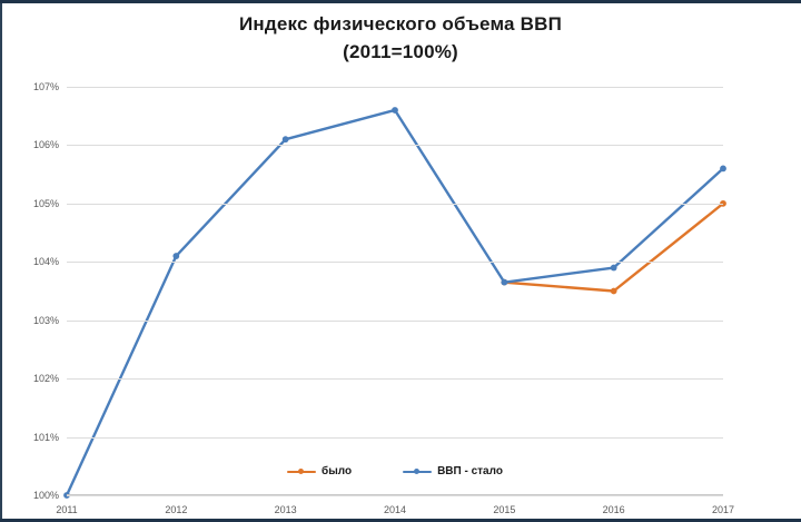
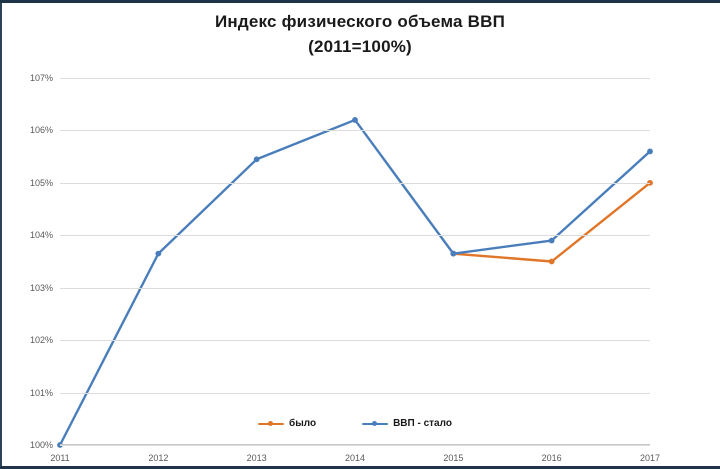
ВВП - стало/2012: 104.1% -> 103.7%
ВВП - стало/2013: 106.1% -> 105.5%
ВВП - стало/2014: 106.6% -> 106.2%
